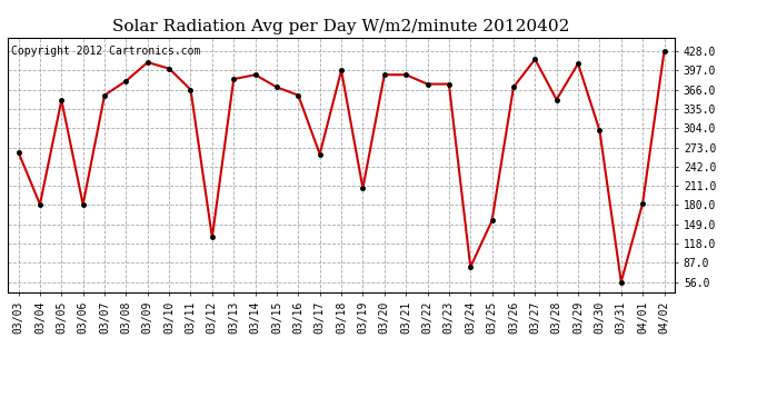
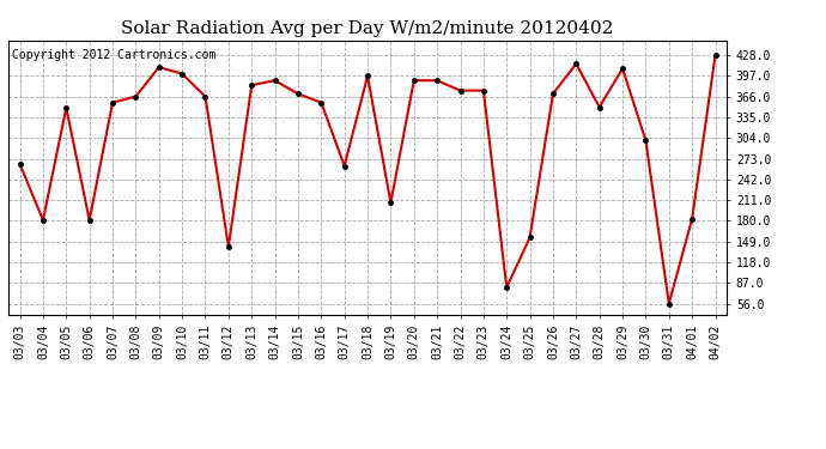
03/08: 380 -> 366
03/12: 128 -> 141
